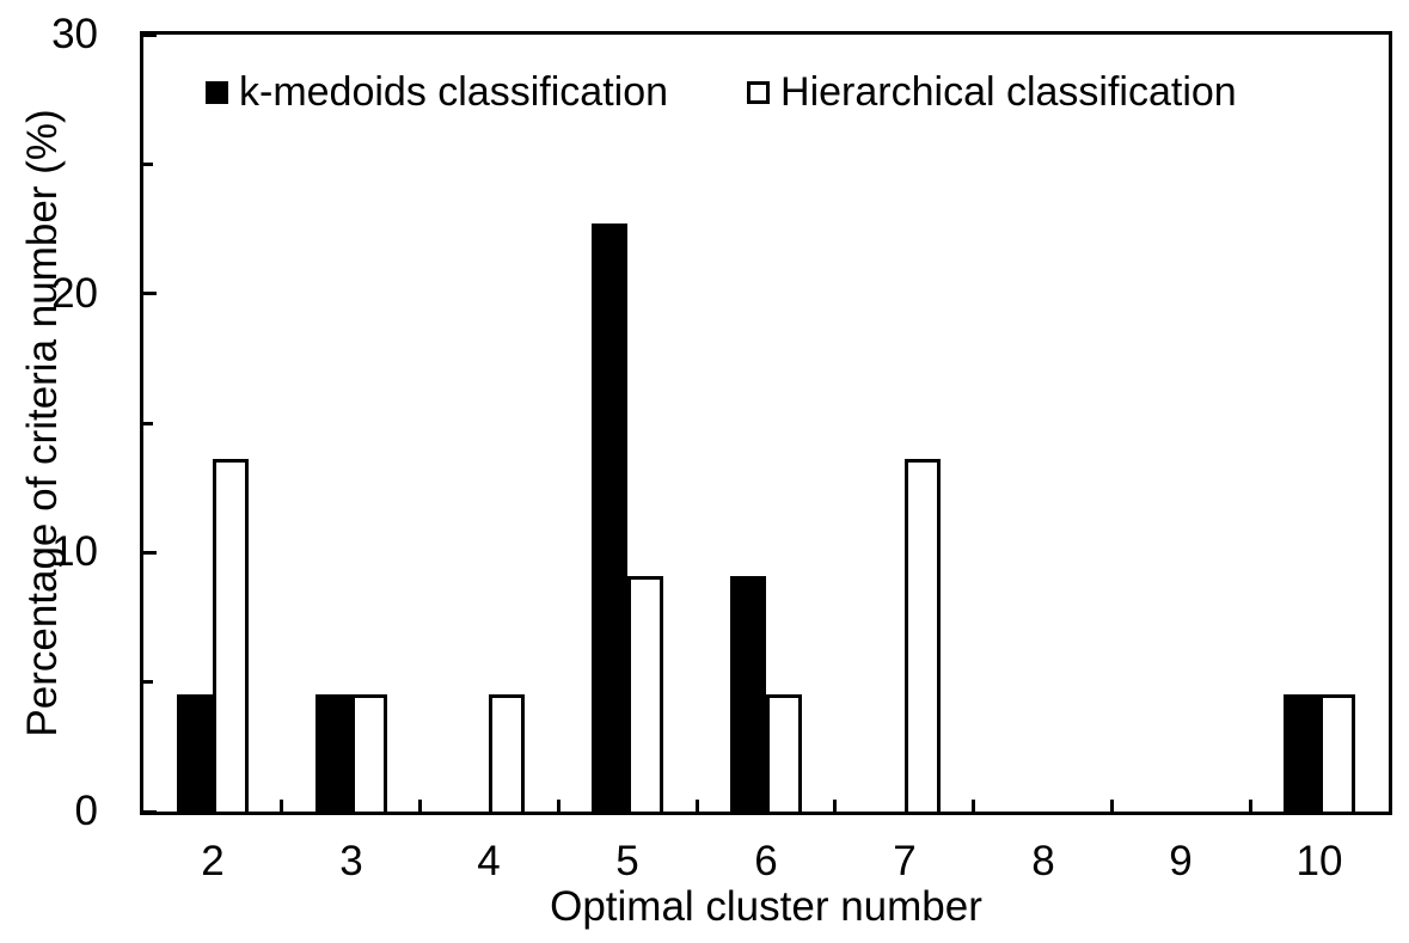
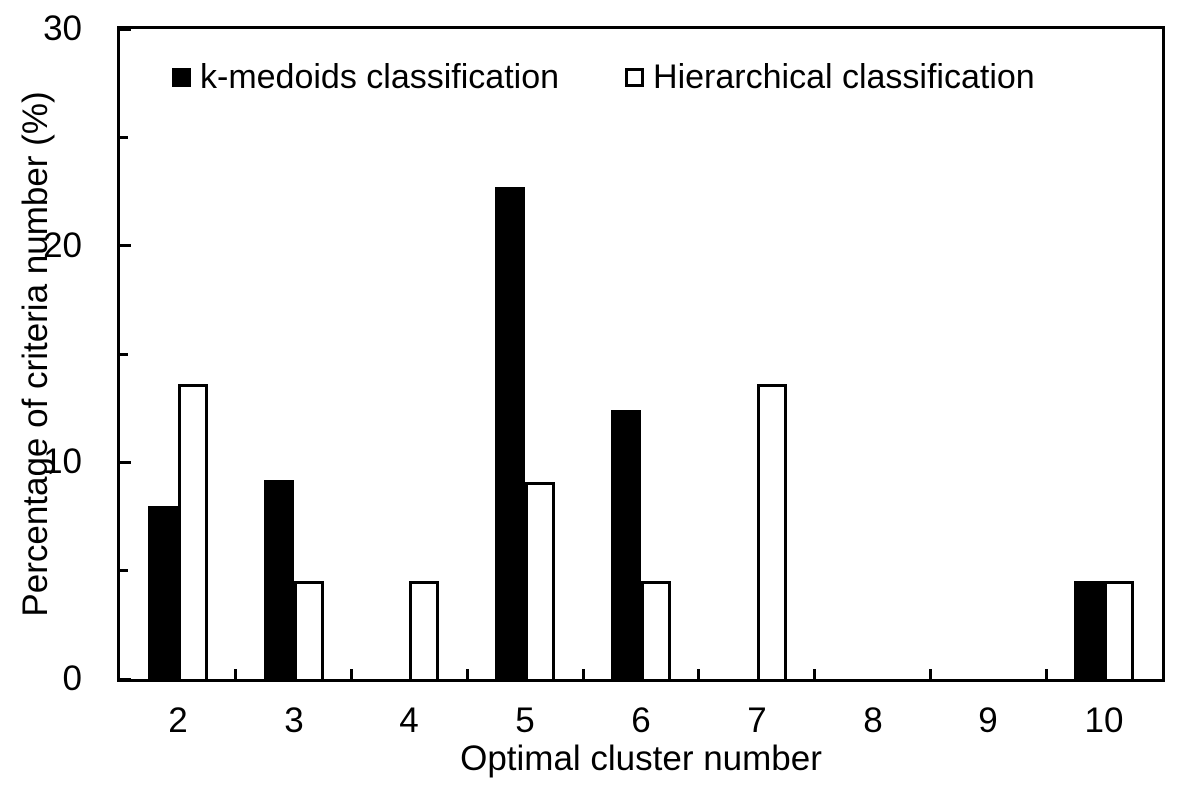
k-medoids classification/2: 4.5 -> 8.0
k-medoids classification/3: 4.5 -> 9.2
k-medoids classification/6: 9.1 -> 12.4
